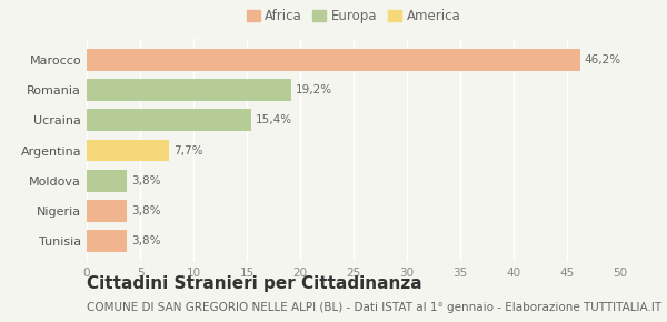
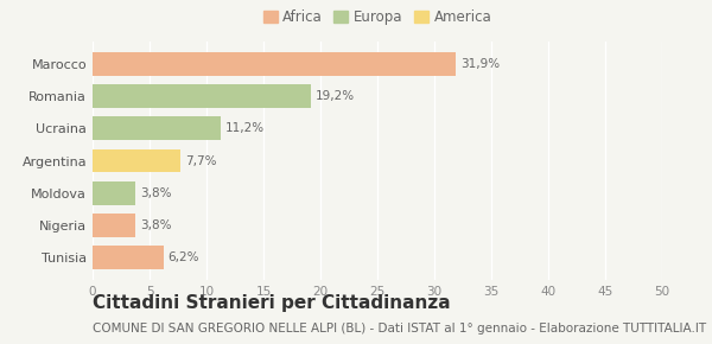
Marocco: 46,2% -> 31,9%
Ucraina: 15,4% -> 11,2%
Tunisia: 3,8% -> 6,2%
